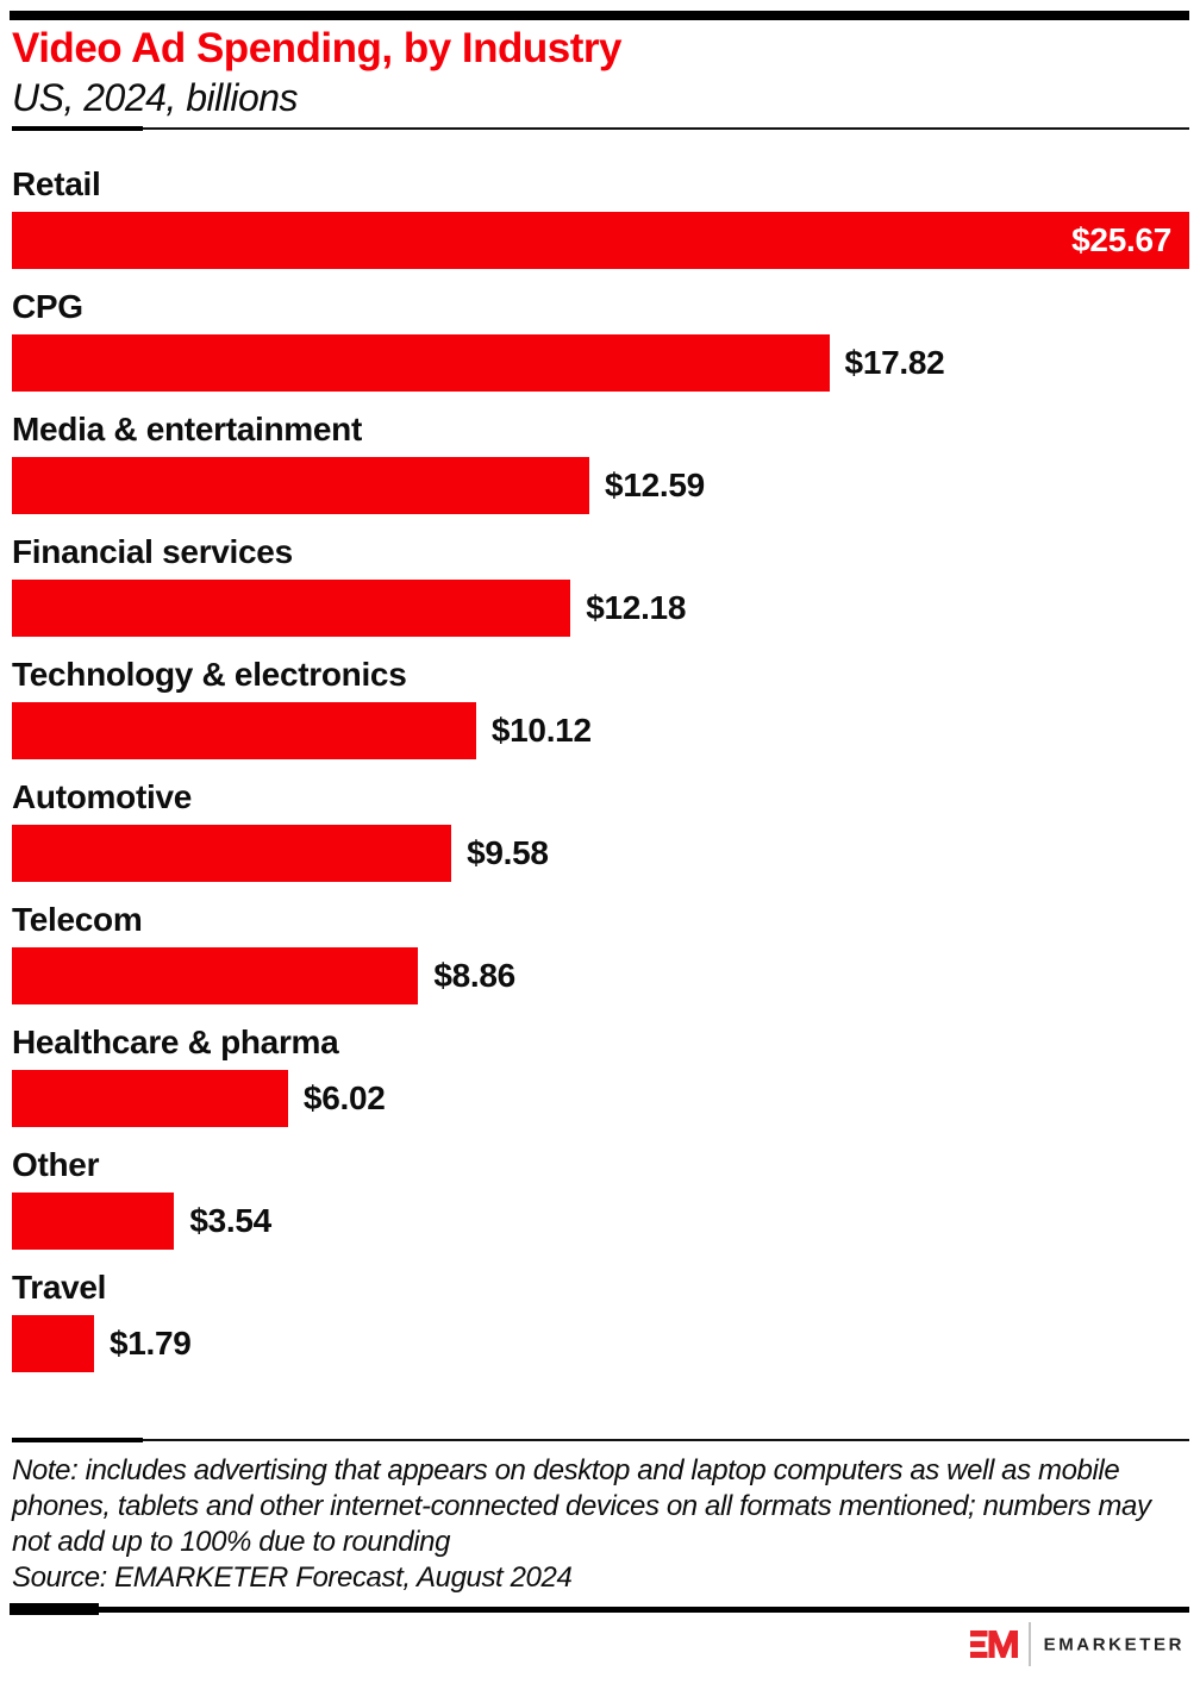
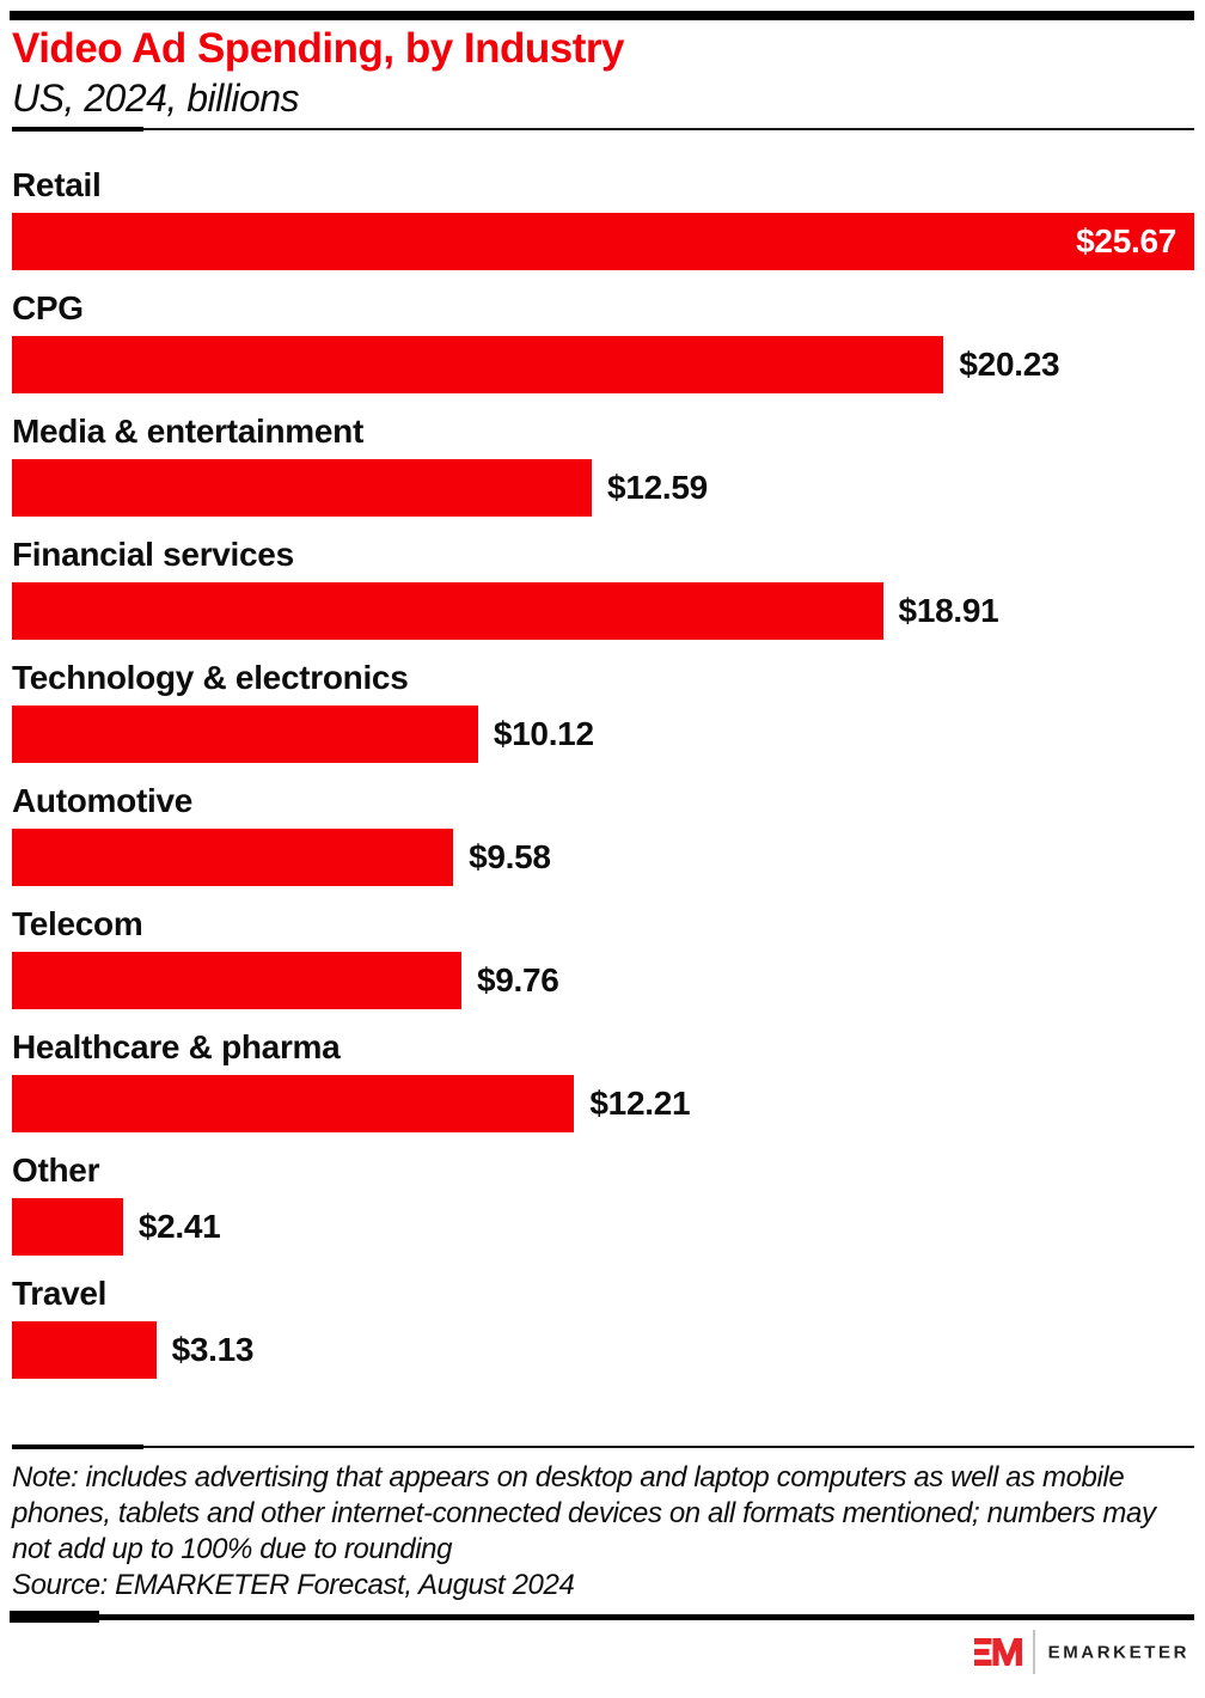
CPG: $17.82 -> $20.23
Financial services: $12.18 -> $18.91
Telecom: $8.86 -> $9.76
Healthcare & pharma: $6.02 -> $12.21
Other: $3.54 -> $2.41
Travel: $1.79 -> $3.13
